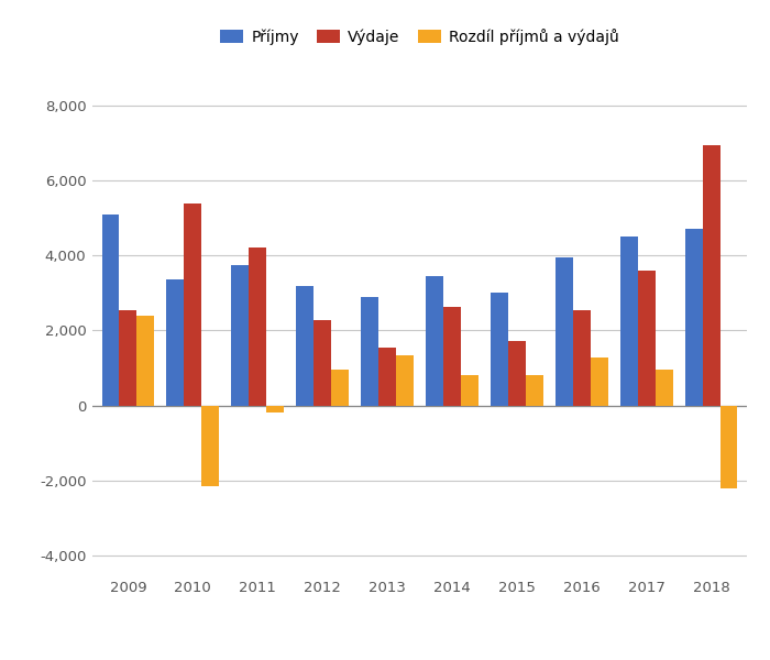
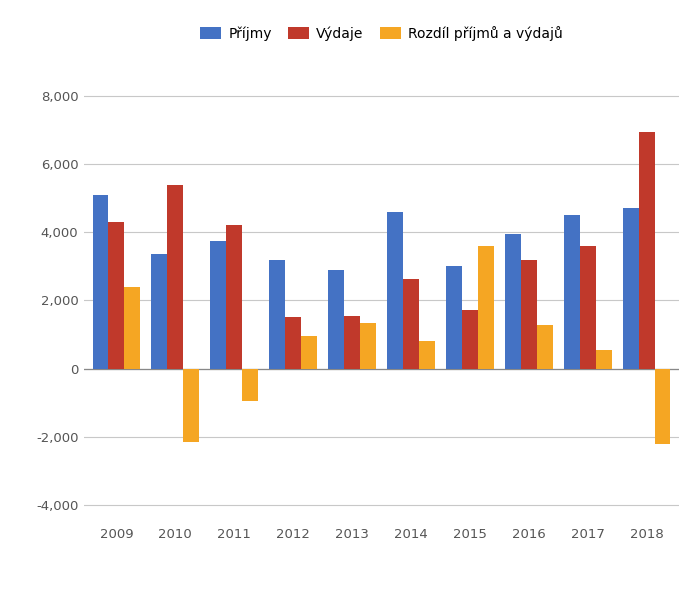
Výdaje/2009: 2,550 -> 4,300
Rozdíl příjmů a výdajů/2011: -200 -> -950
Výdaje/2012: 2,280 -> 1,500
Příjmy/2014: 3,450 -> 4,600
Rozdíl příjmů a výdajů/2015: 820 -> 3,600
Výdaje/2016: 2,550 -> 3,200
Rozdíl příjmů a výdajů/2017: 950 -> 550
